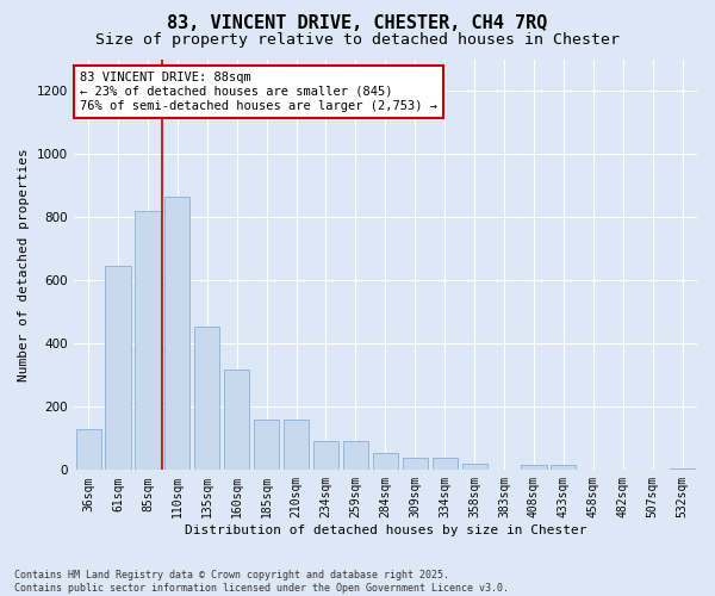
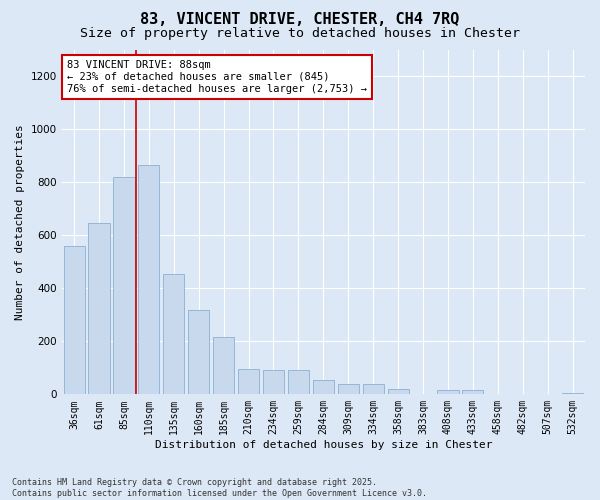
36sqm: 130 -> 560
185sqm: 160 -> 215
210sqm: 160 -> 95
